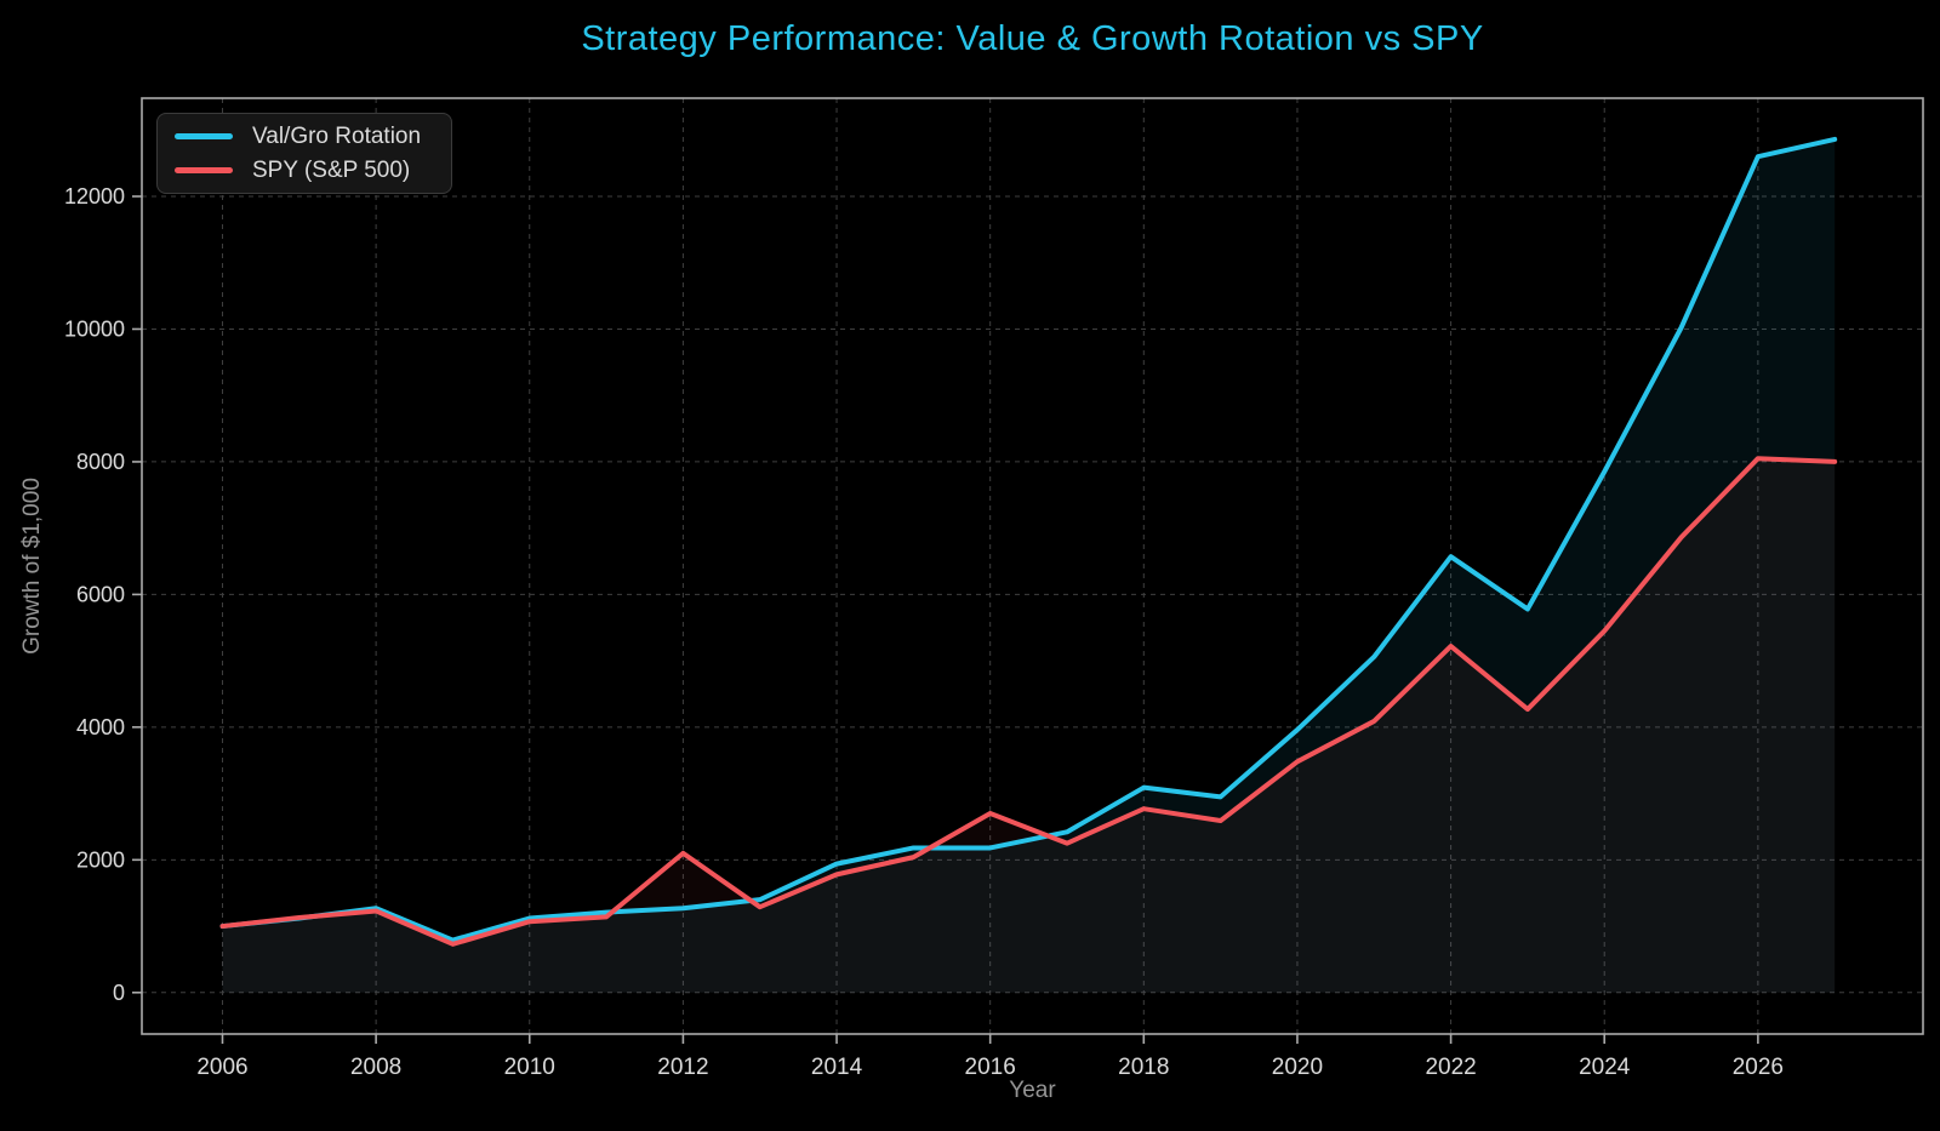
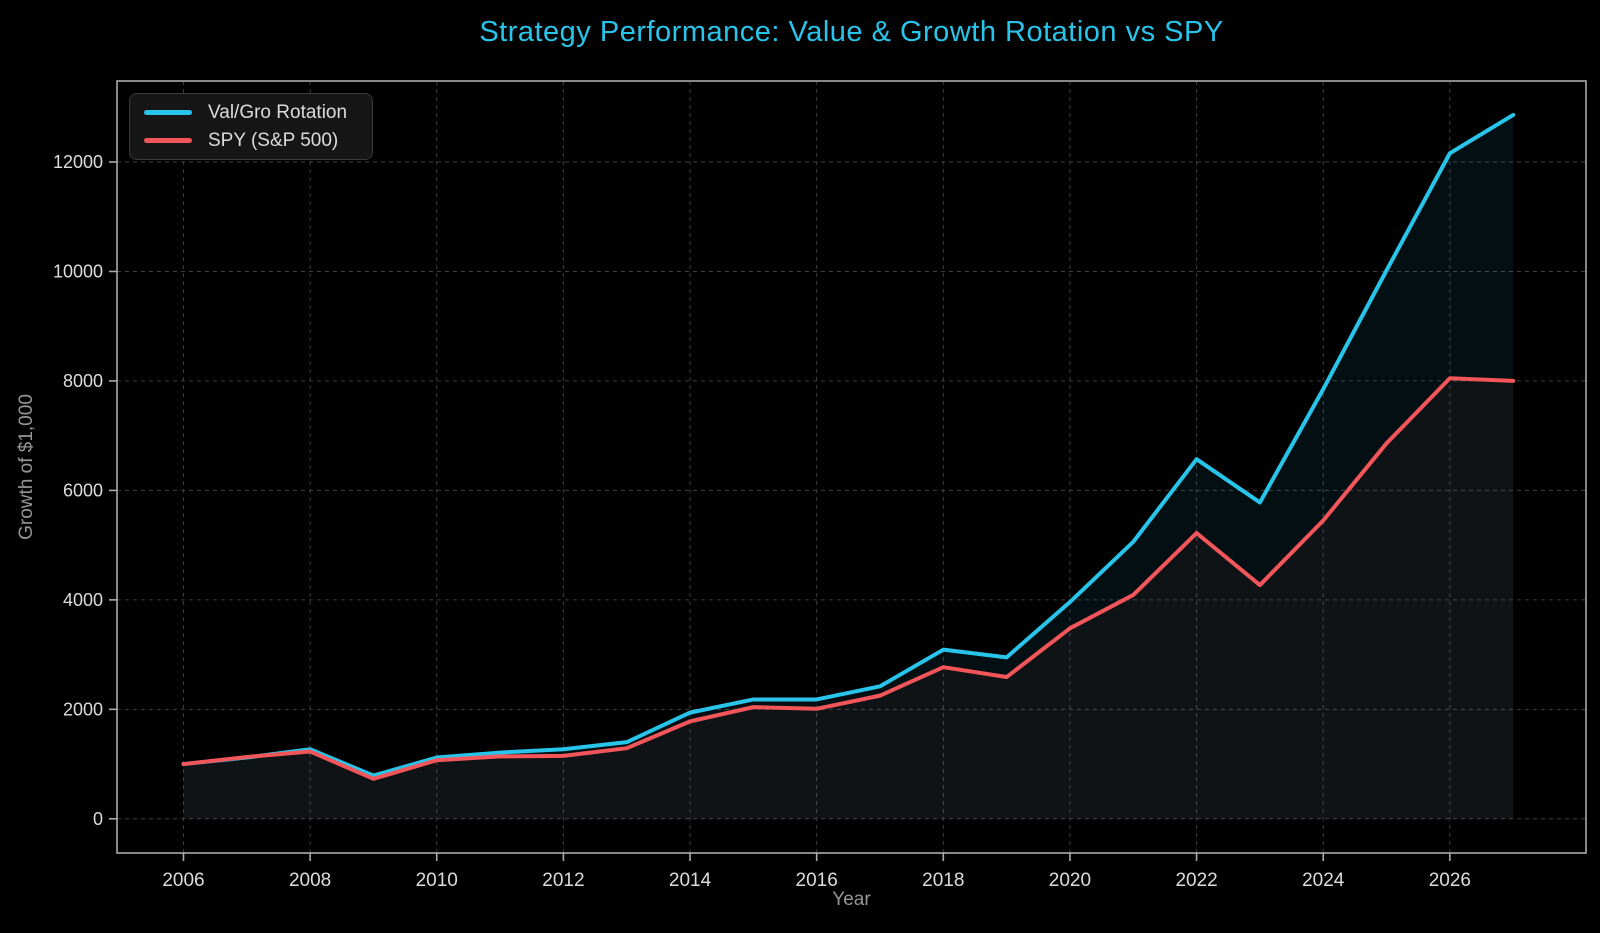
SPY (S&P 500)/2012: 2100 -> 1200
SPY (S&P 500)/2016: 2700 -> 2000
Val/Gro Rotation/2026: 12600 -> 12200
